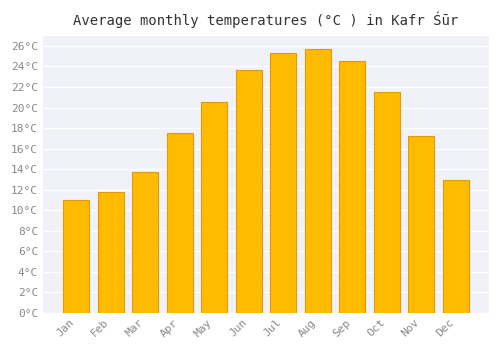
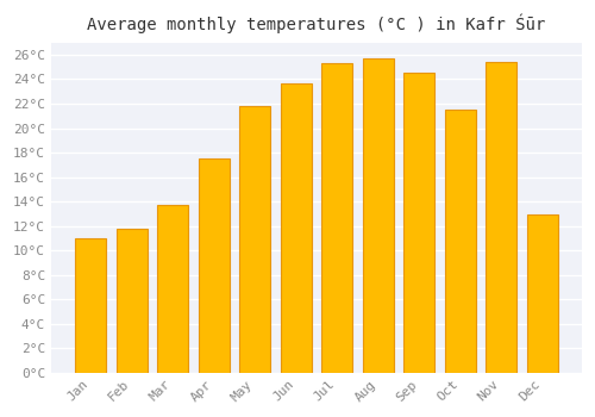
May: 20.5°C -> 21.8°C
Nov: 17.2°C -> 25.4°C
